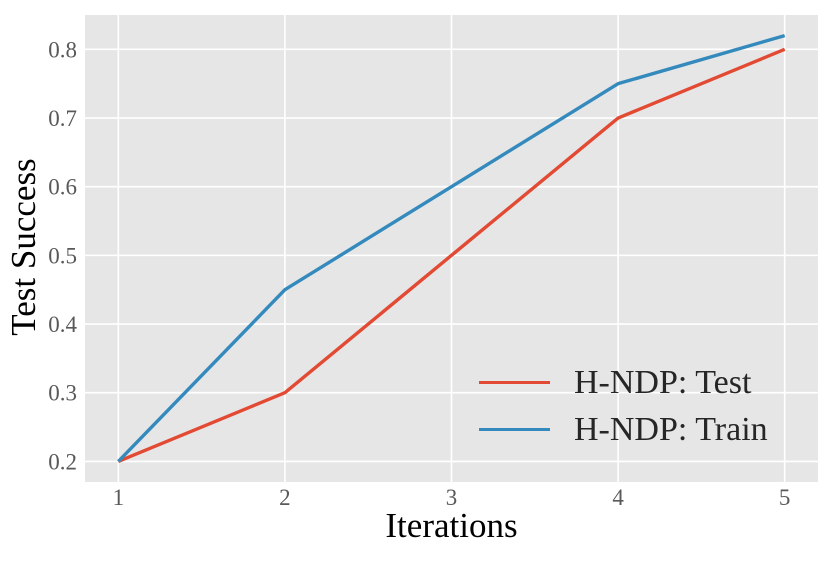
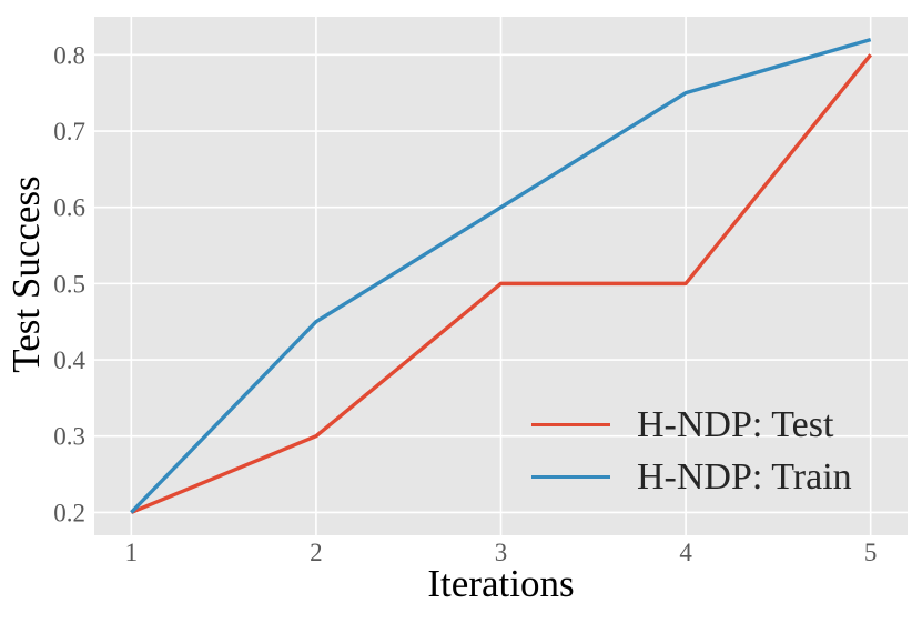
H-NDP: Test/4: 0.7 -> 0.5
